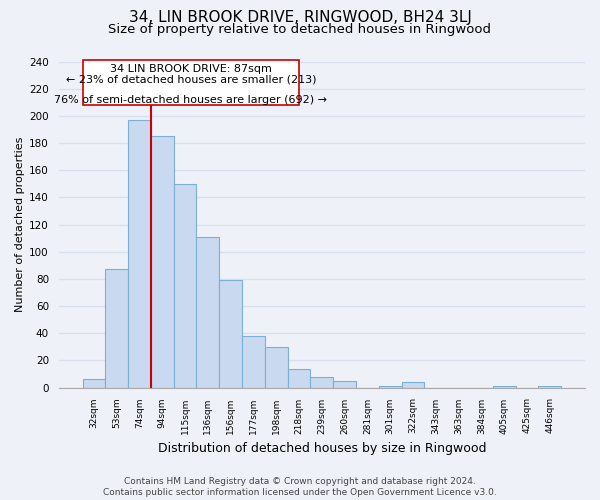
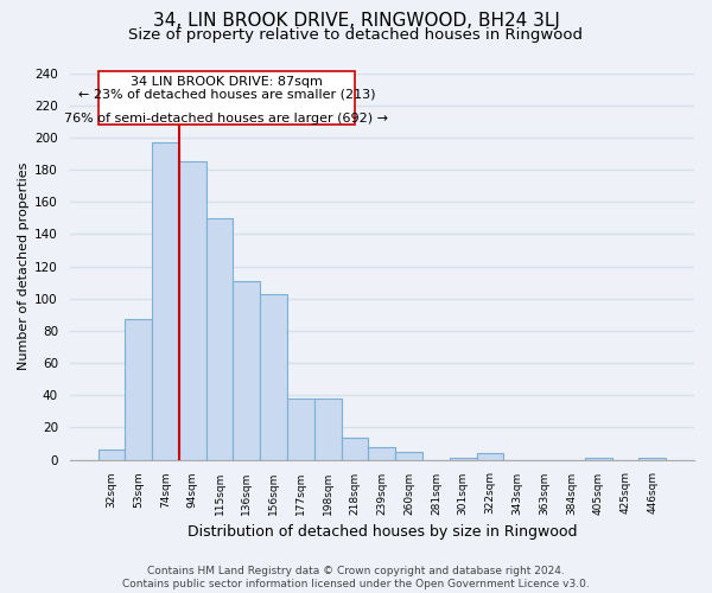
156sqm: 79 -> 103
198sqm: 30 -> 38
